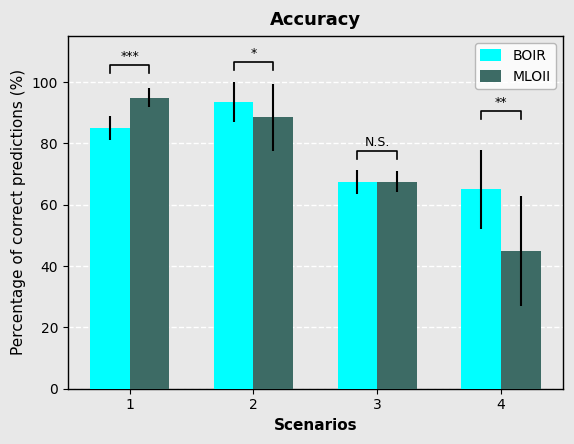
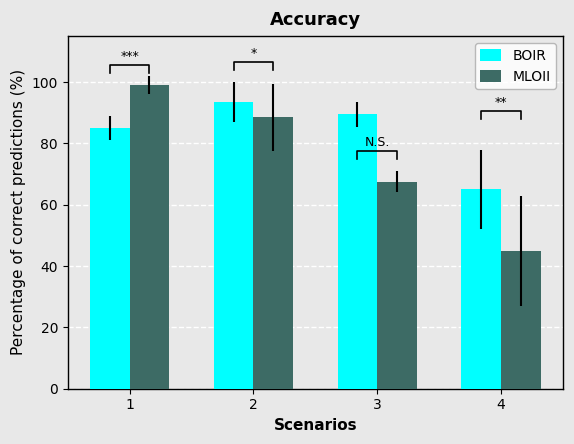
MLOII/1: 95.0 -> 99.0
BOIR/3: 67.5 -> 89.5
